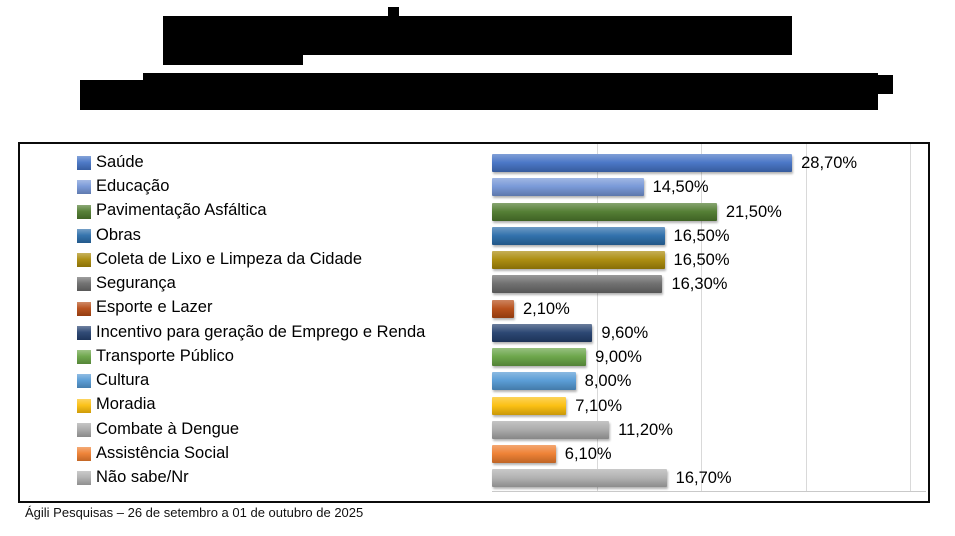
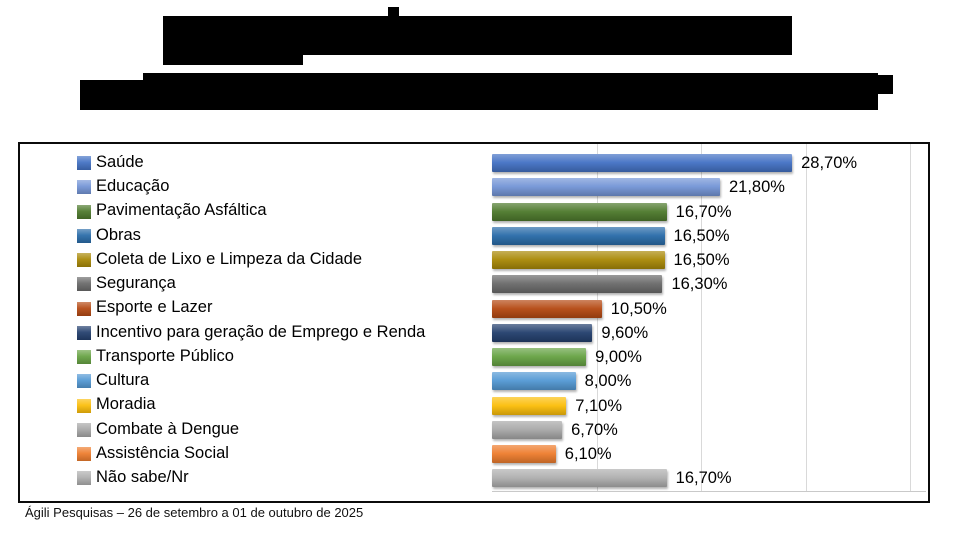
Educação: 14,50% -> 21,80%
Pavimentação Asfáltica: 21,50% -> 16,70%
Esporte e Lazer: 2,10% -> 10,50%
Combate à Dengue: 11,20% -> 6,70%
